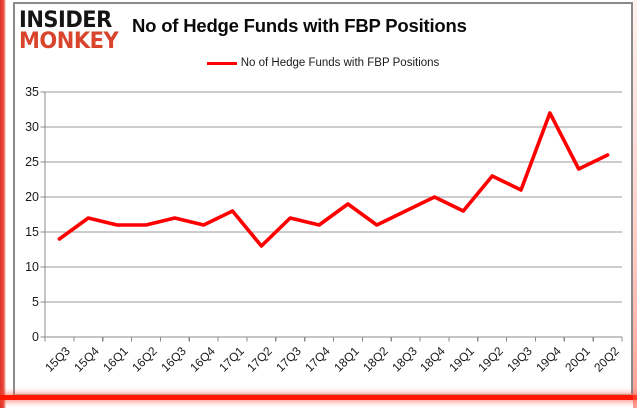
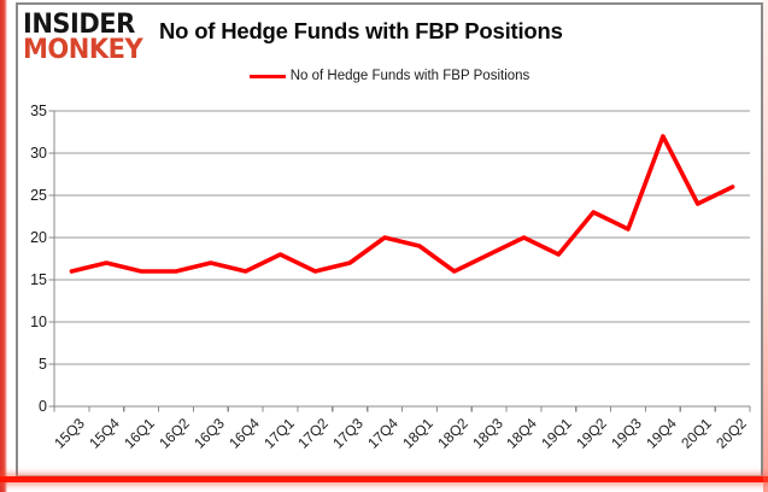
15Q3: 14 -> 16
17Q2: 13 -> 16
17Q4: 16 -> 20
